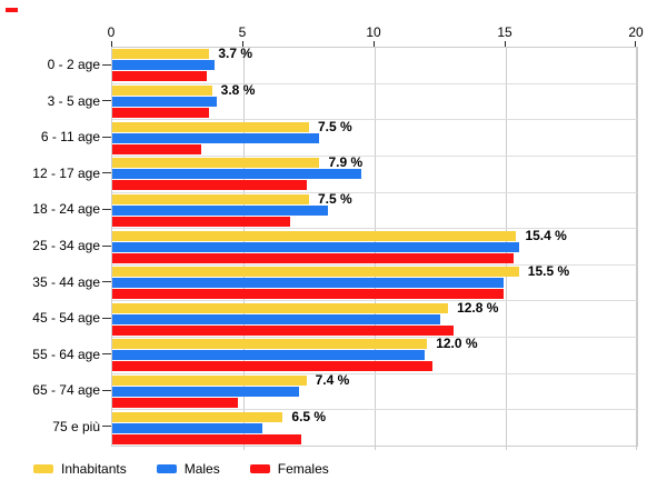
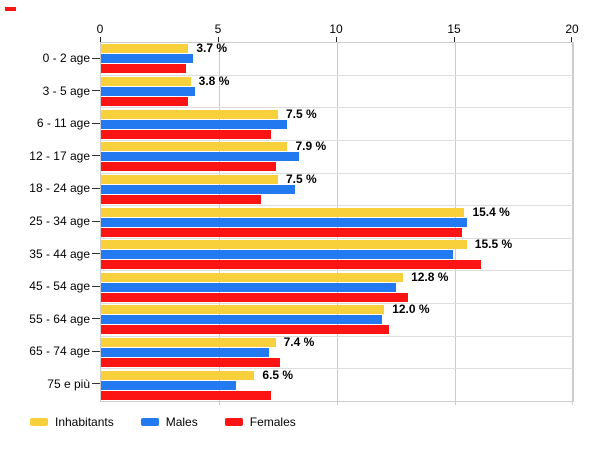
Females/6 - 11 age: 3.4 -> 7.2
Males/12 - 17 age: 9.5 -> 8.4
Females/35 - 44 age: 14.9 -> 16.1
Females/65 - 74 age: 4.8 -> 7.6
